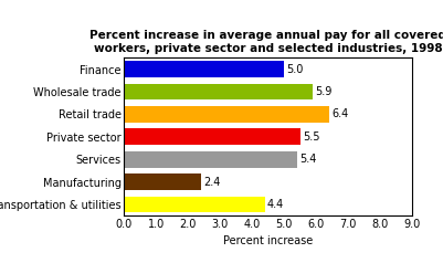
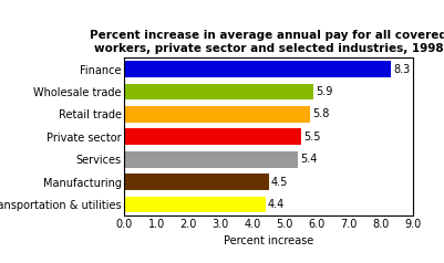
Finance: 5.0 -> 8.3
Retail trade: 6.4 -> 5.8
Manufacturing: 2.4 -> 4.5
